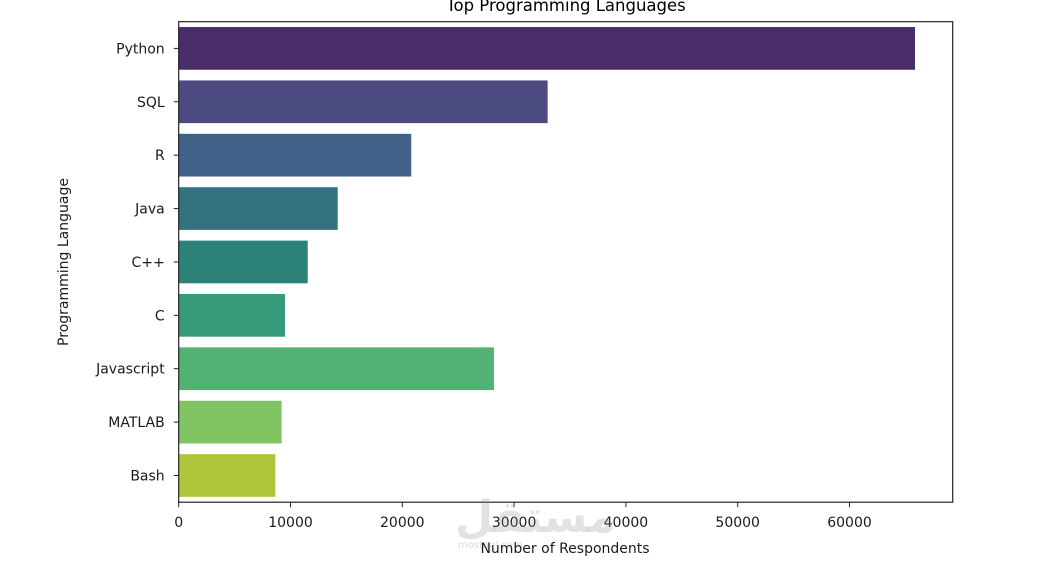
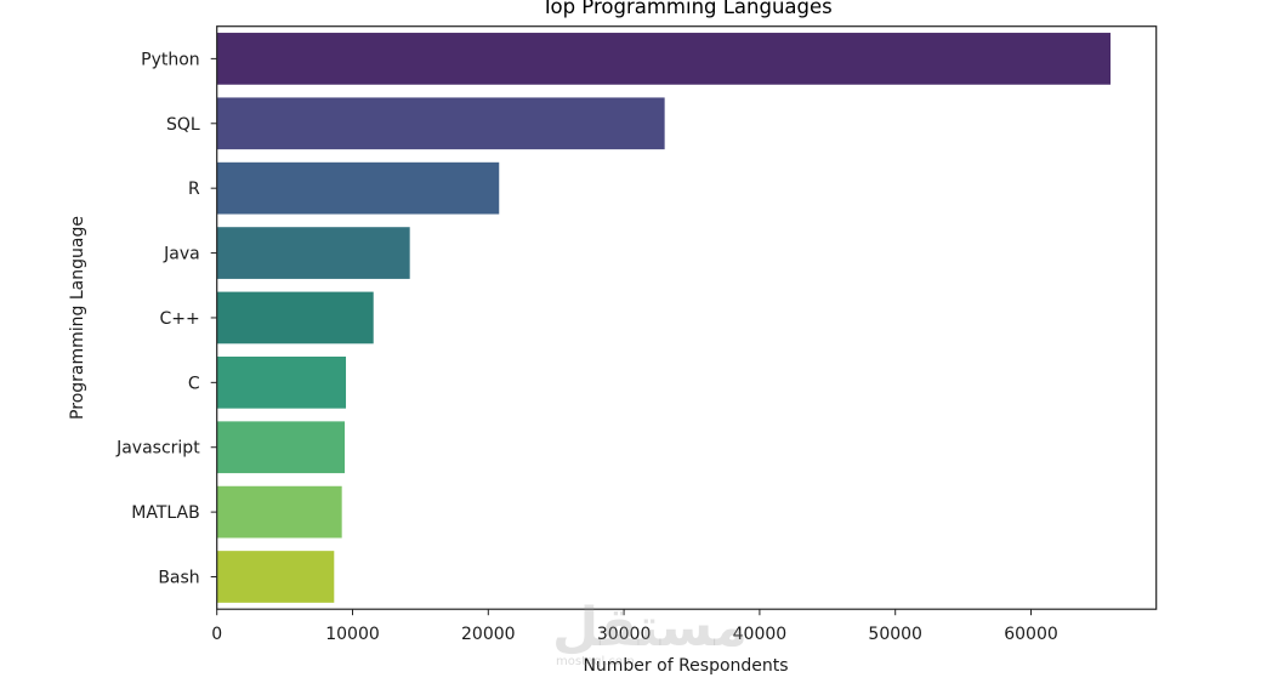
Javascript: 28200 -> 9400
